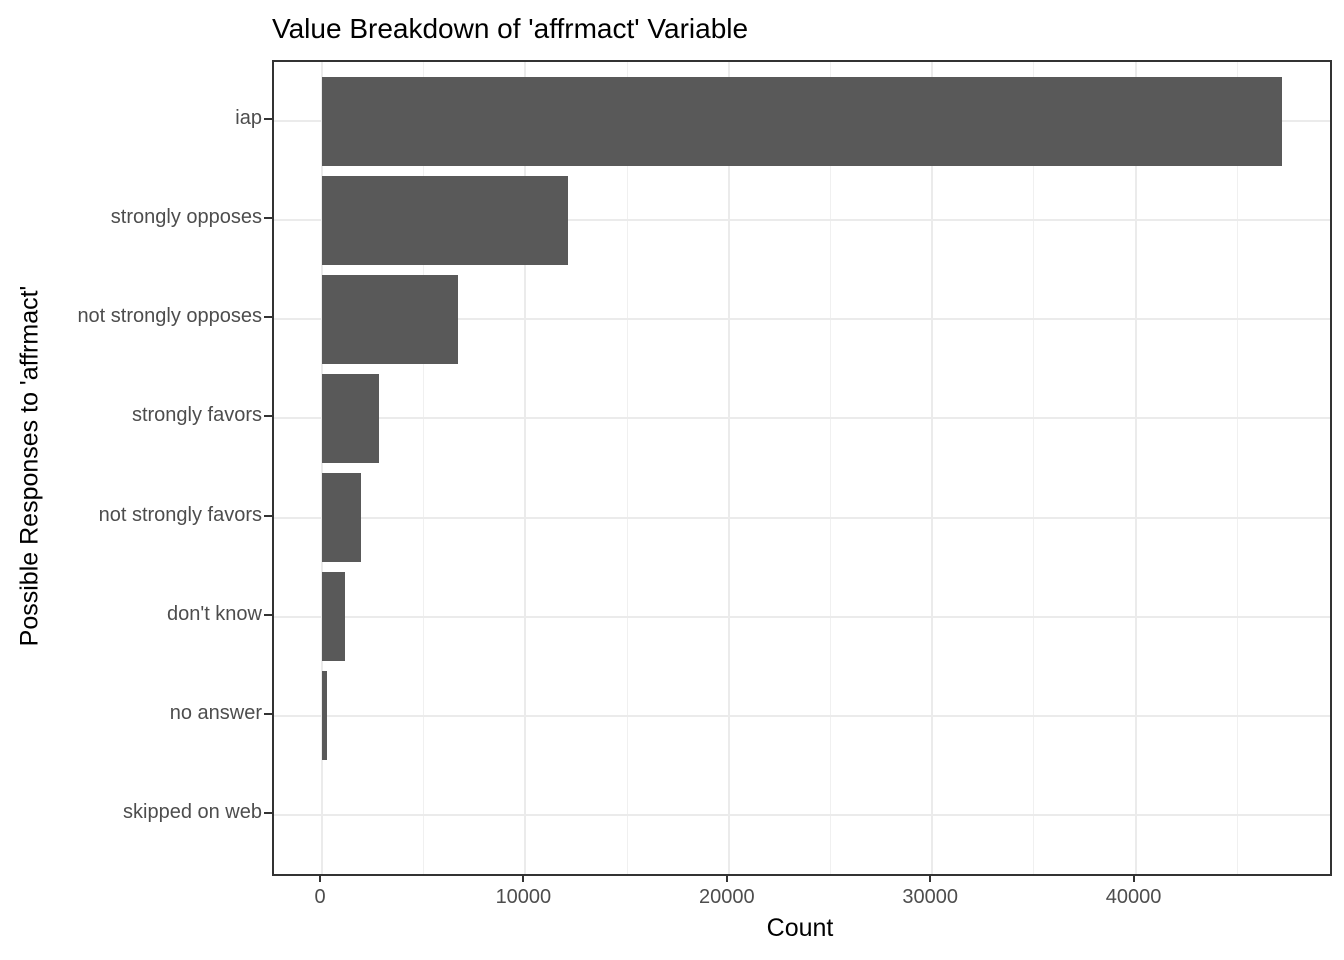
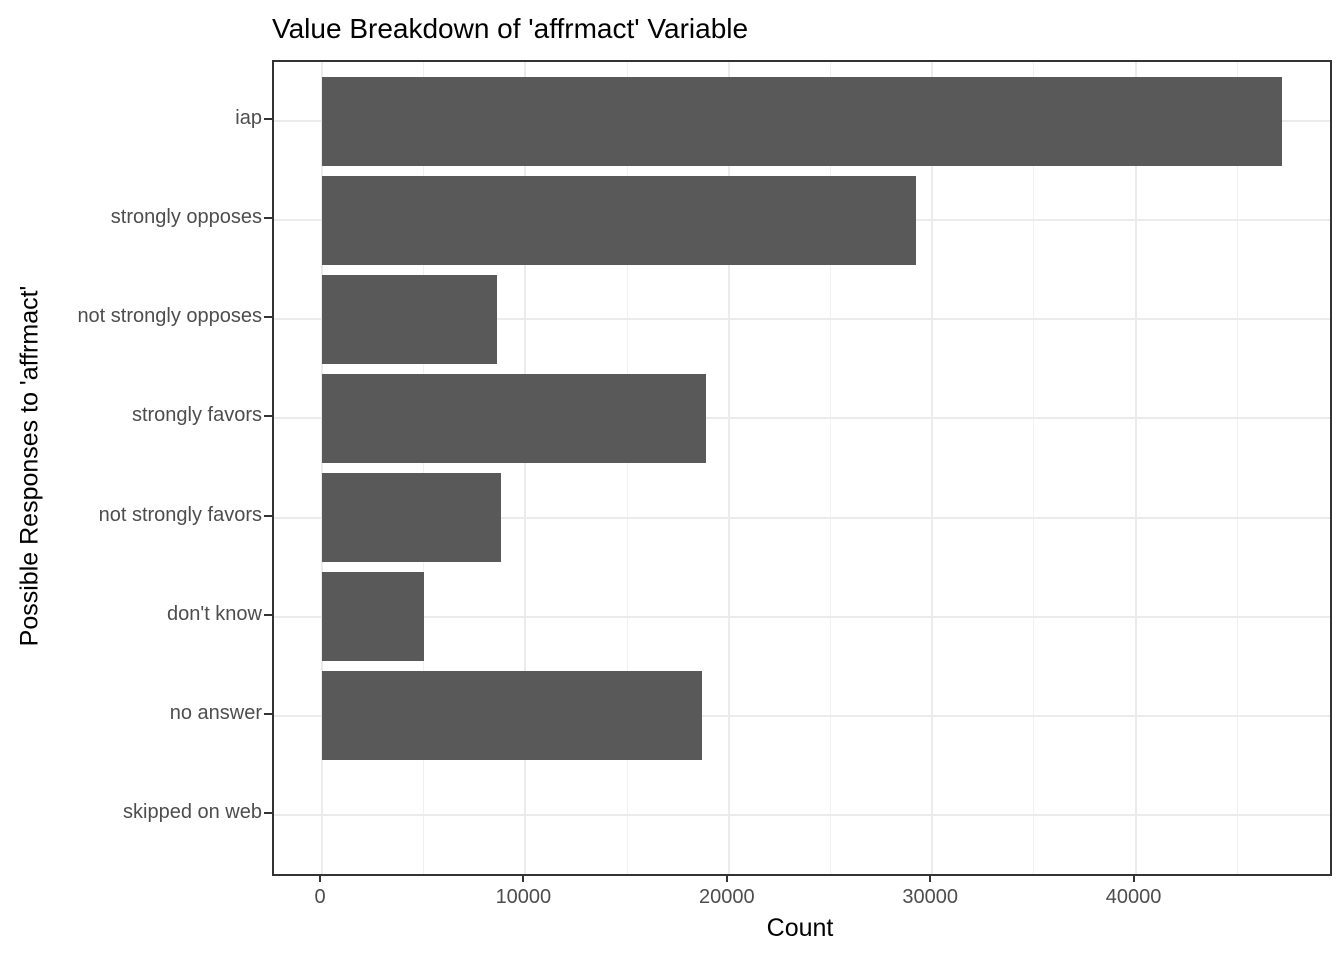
strongly opposes: 12100 -> 29200
not strongly opposes: 6700 -> 8600
strongly favors: 2800 -> 18900
not strongly favors: 1900 -> 8800
don't know: 1200 -> 5000
no answer: 200 -> 18700
